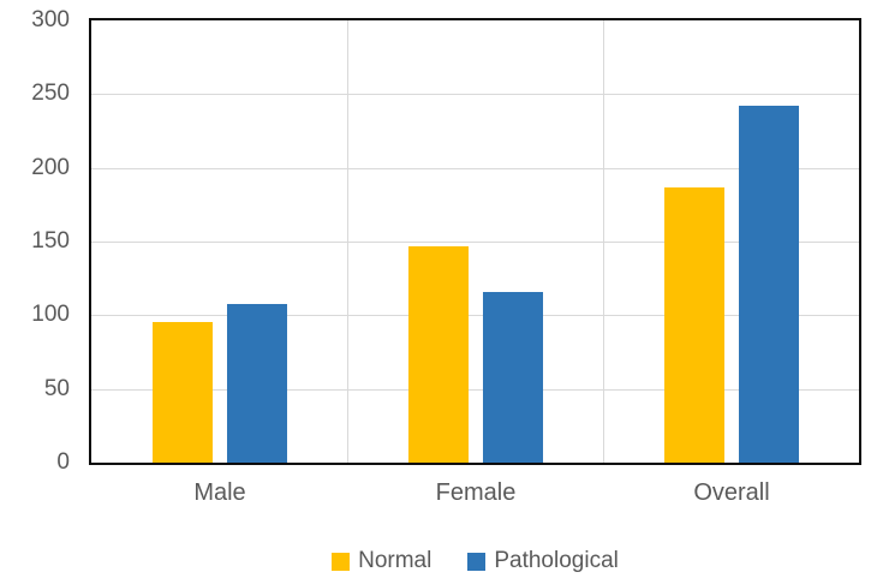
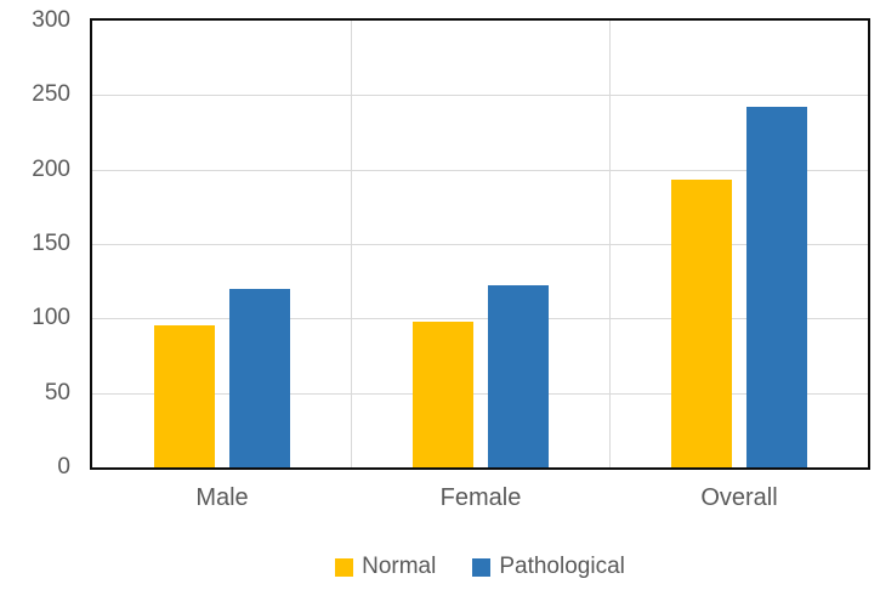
Pathological/Male: 108 -> 120
Normal/Female: 147 -> 98
Pathological/Female: 116 -> 122
Normal/Overall: 187 -> 193
